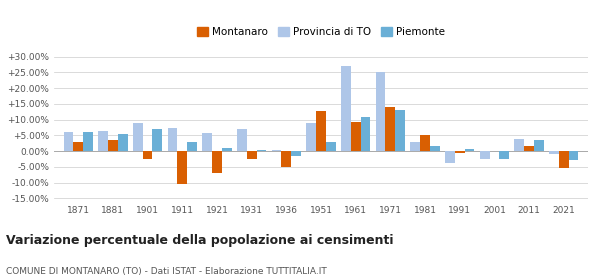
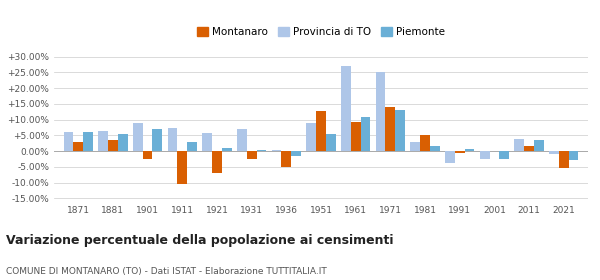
Piemonte/1951: 3.0% -> 5.5%
